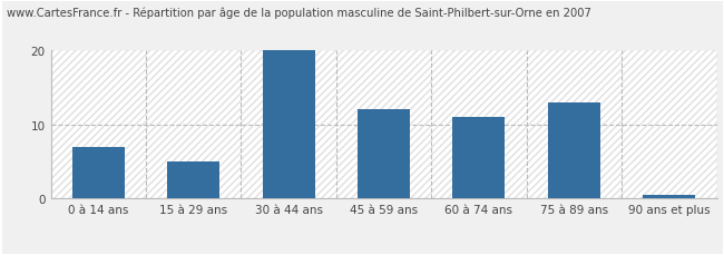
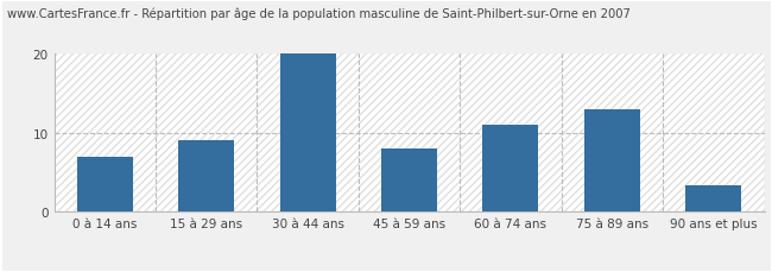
15 à 29 ans: 5.0 -> 9.0
45 à 59 ans: 12.0 -> 8.0
90 ans et plus: 0.5 -> 3.4
